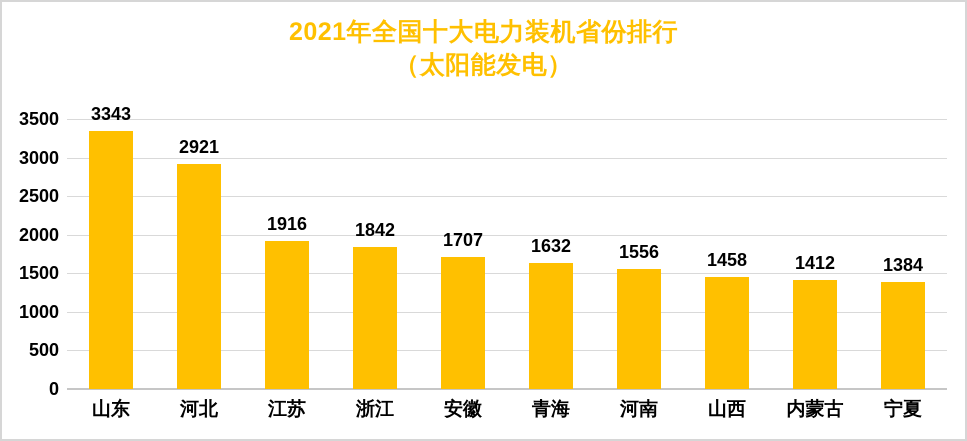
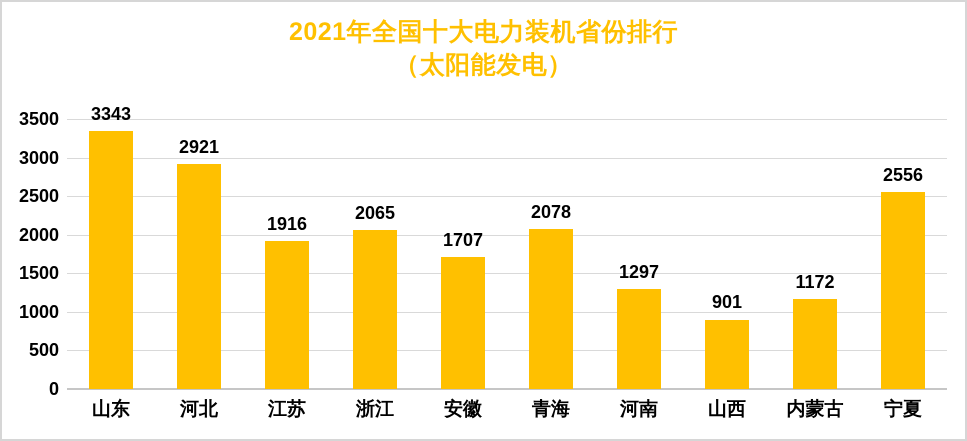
浙江: 1842 -> 2065
青海: 1632 -> 2078
河南: 1556 -> 1297
山西: 1458 -> 901
内蒙古: 1412 -> 1172
宁夏: 1384 -> 2556
